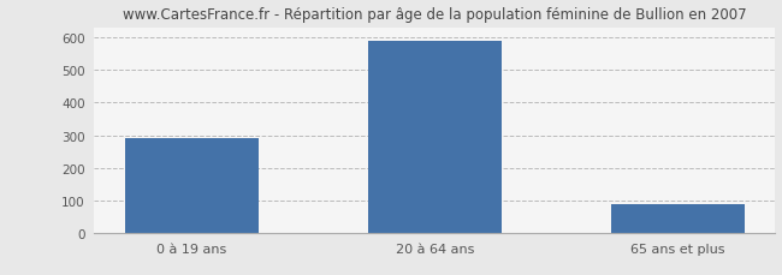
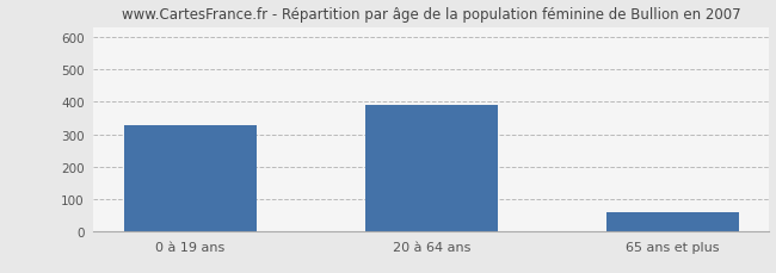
0 à 19 ans: 290 -> 330
20 à 64 ans: 590 -> 390
65 ans et plus: 90 -> 60
